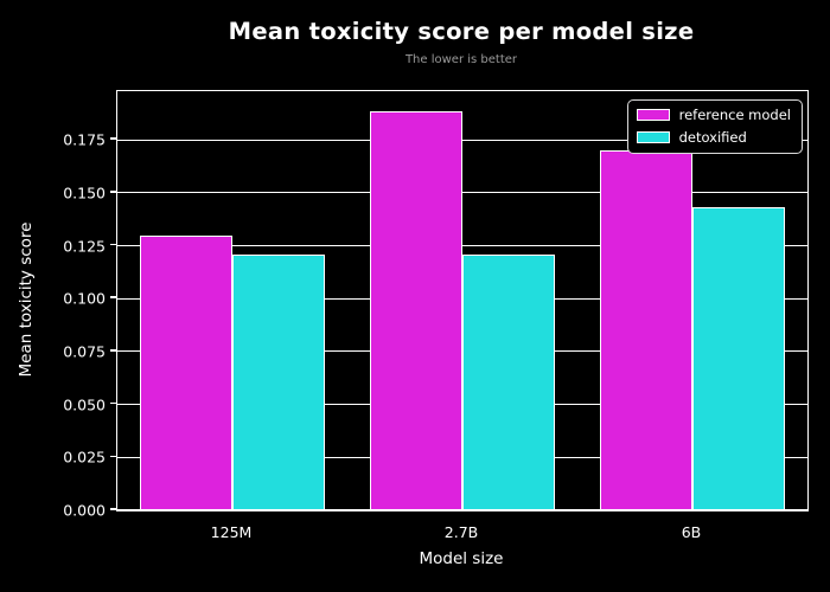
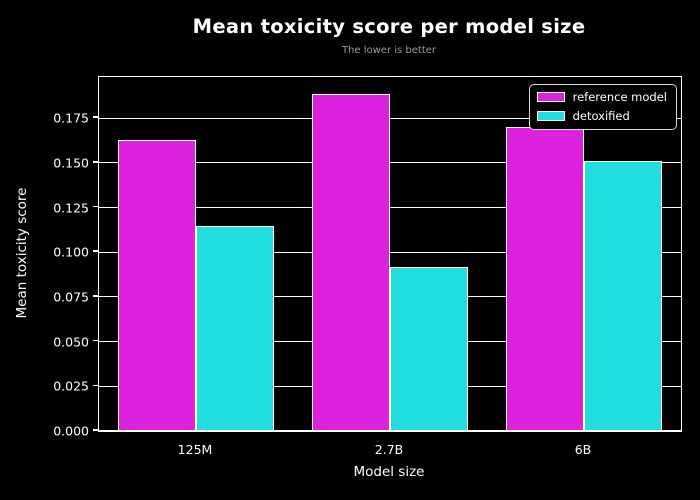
reference model/125M: 0.130 -> 0.163
detoxified/125M: 0.121 -> 0.115
detoxified/2.7B: 0.121 -> 0.092
detoxified/6B: 0.143 -> 0.151
